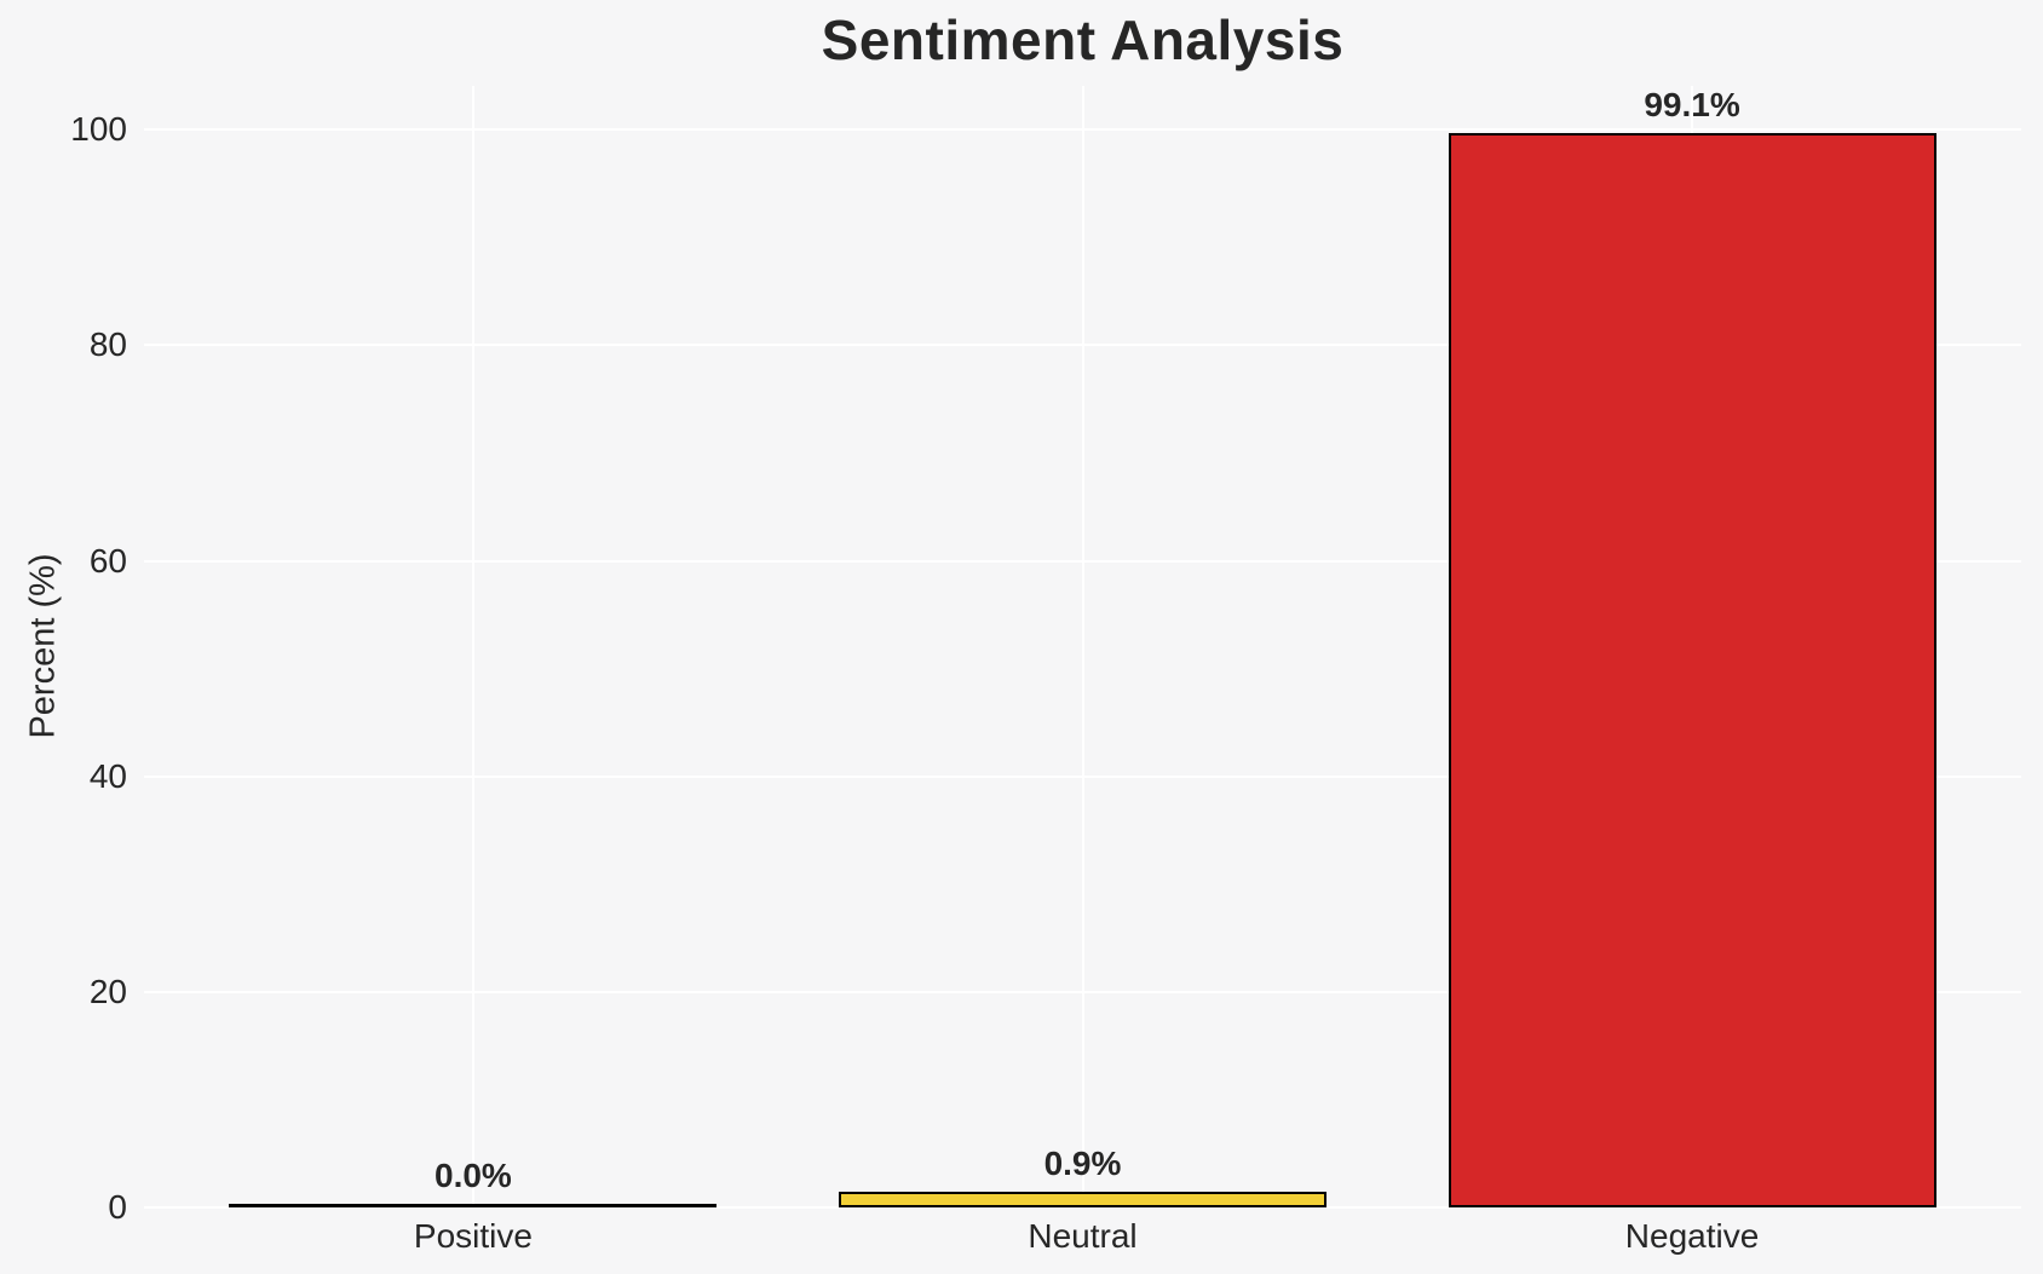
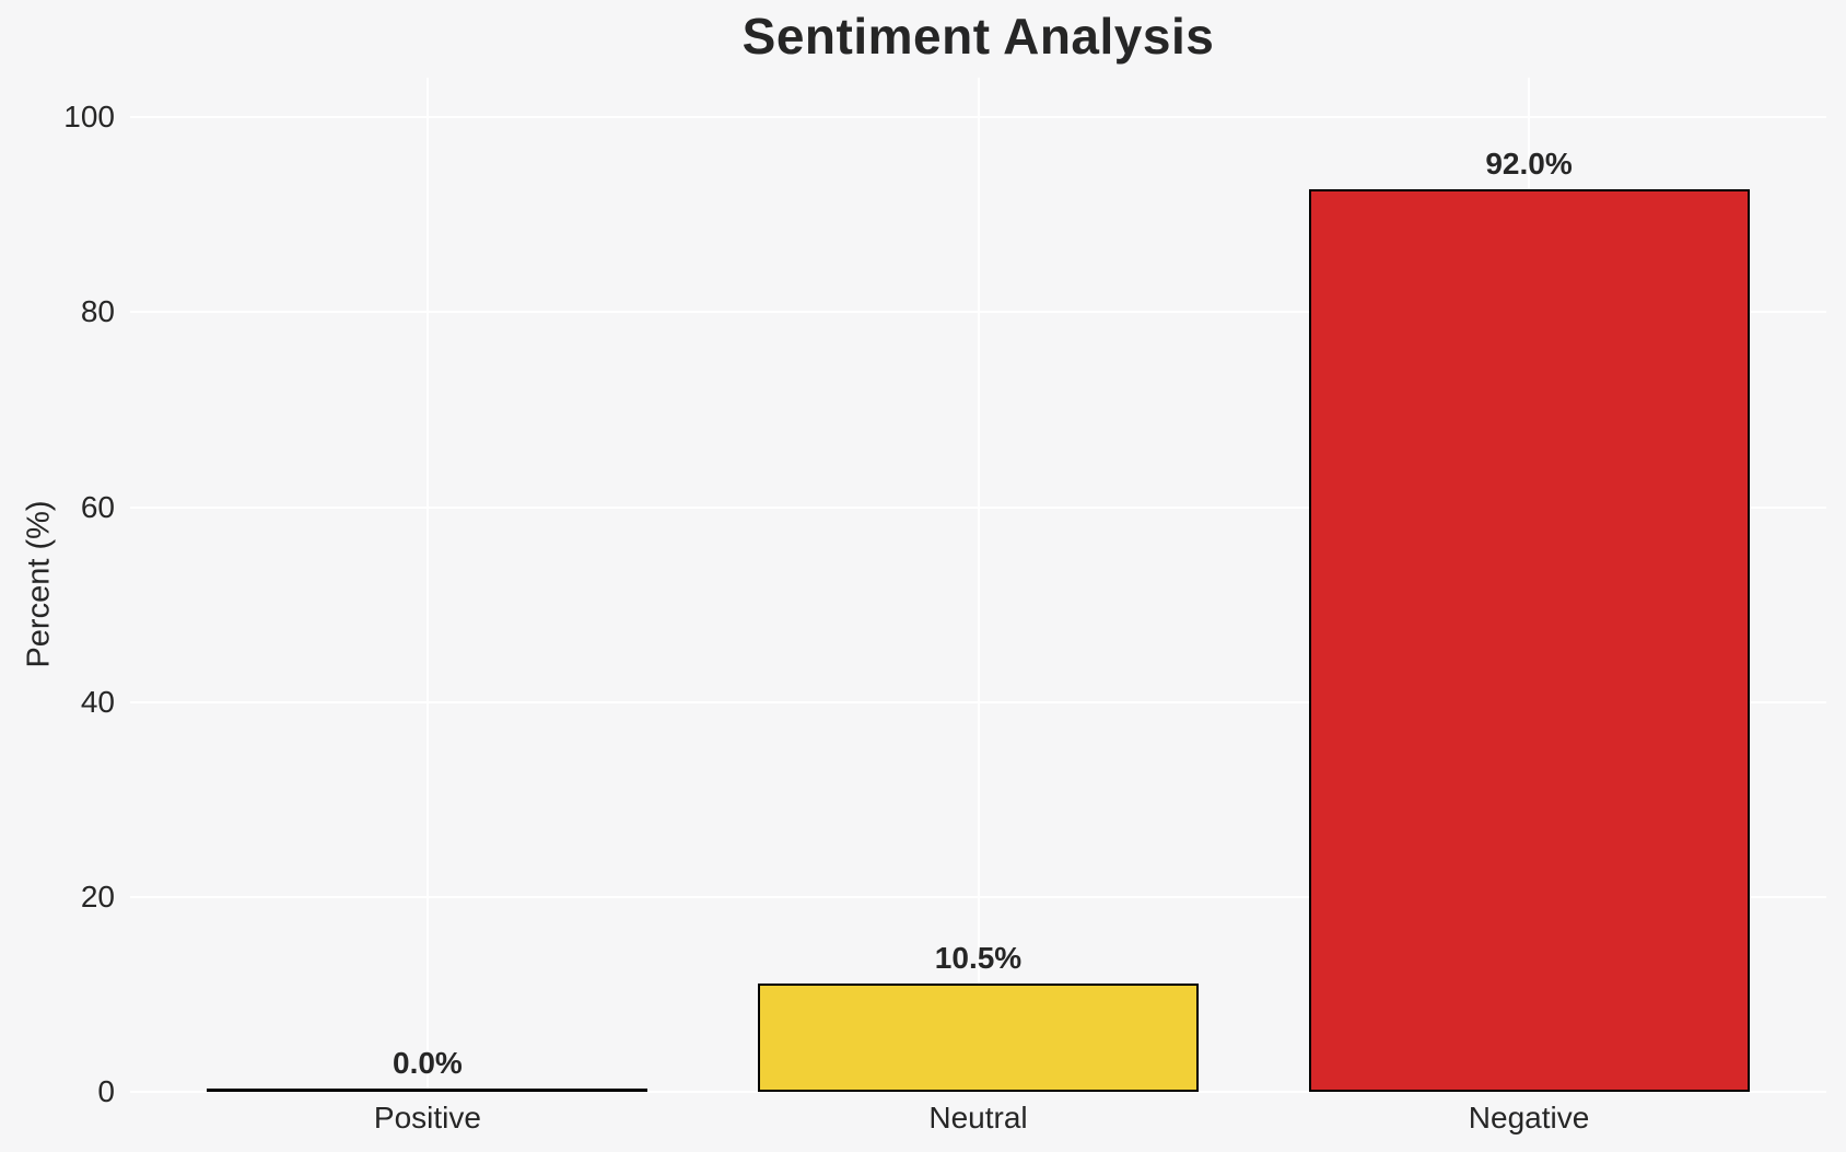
Neutral: 0.9% -> 10.5%
Negative: 99.1% -> 92.0%
